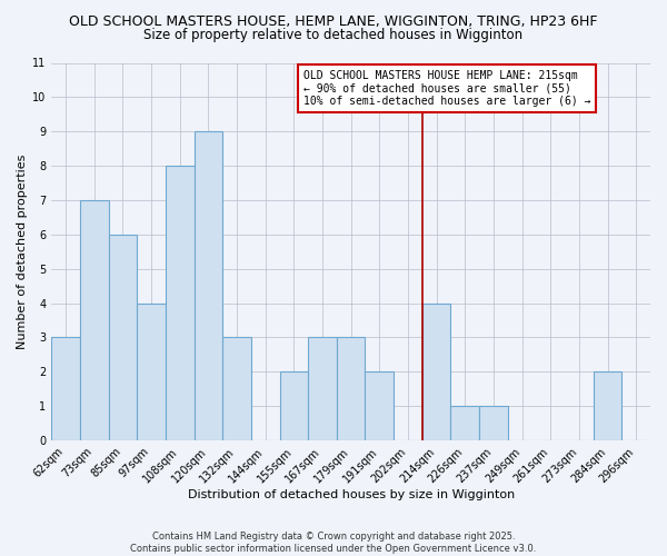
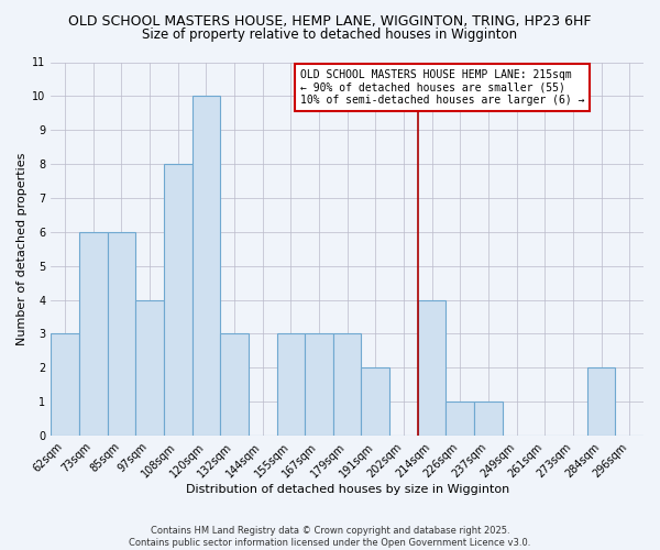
73sqm: 7 -> 6
120sqm: 9 -> 10
155sqm: 2 -> 3
